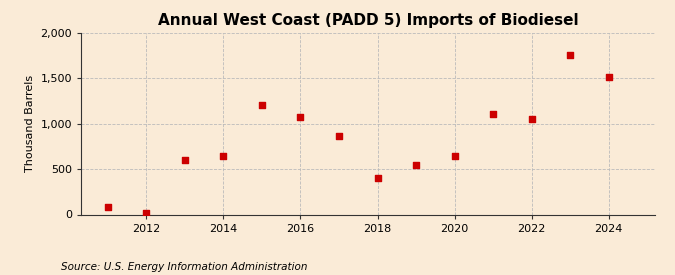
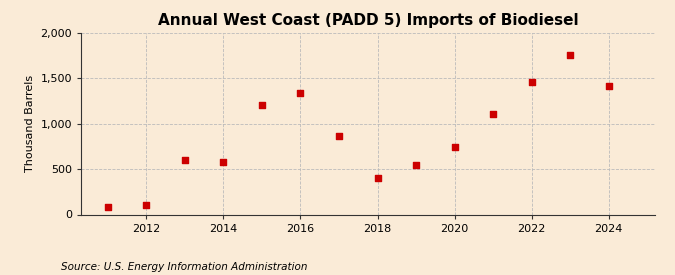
2012: 20 -> 100
2014: 650 -> 580
2016: 1,080 -> 1,340
2020: 640 -> 740
2022: 1,050 -> 1,460
2024: 1,510 -> 1,420
